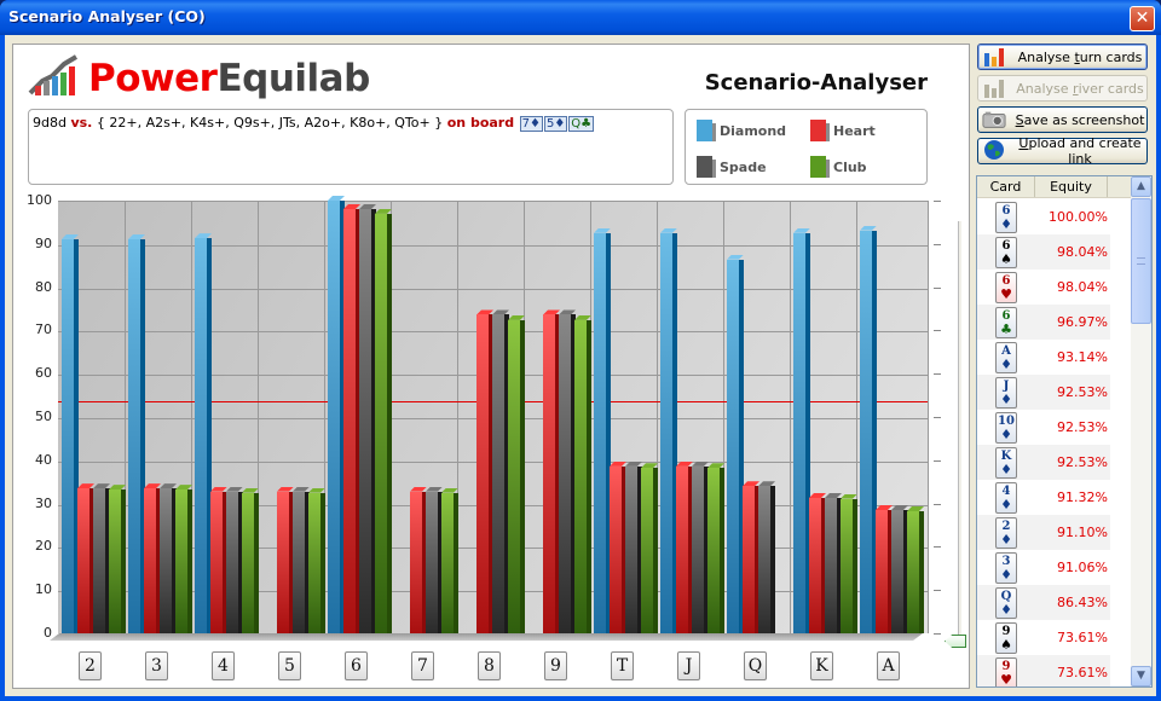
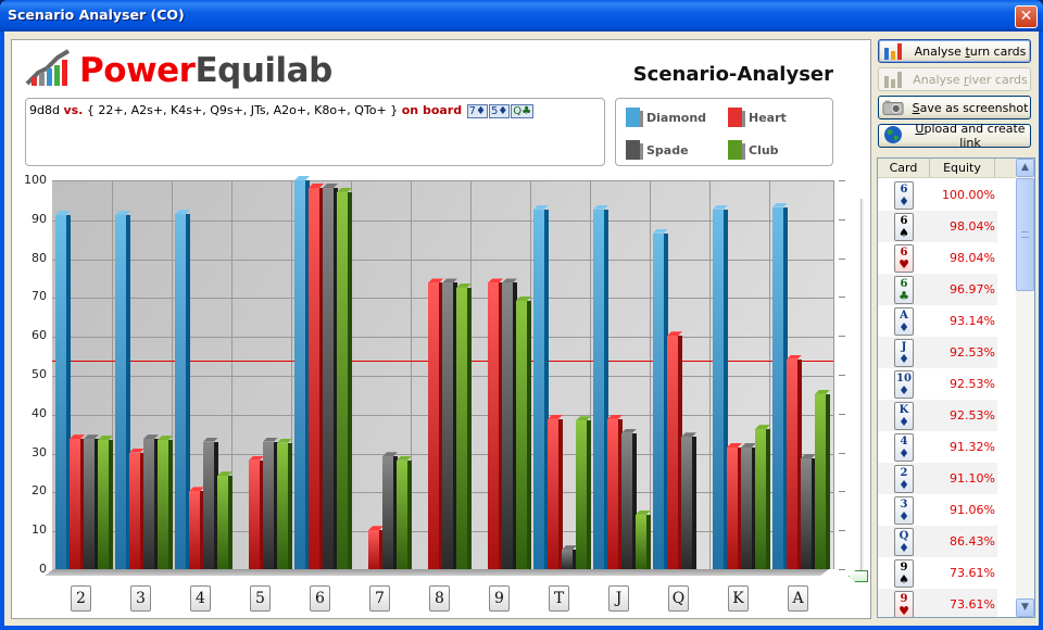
Heart/3: 34 -> 30
Heart/4: 33 -> 20
Club/4: 32 -> 24
Heart/5: 33 -> 28
Heart/7: 33 -> 10
Spade/7: 33 -> 29
Club/7: 32 -> 28
Club/9: 72 -> 69
Spade/T: 39 -> 5
Spade/J: 39 -> 35
Club/J: 38 -> 14
Heart/Q: 34 -> 60
Club/K: 31 -> 36
Heart/A: 28 -> 54
Club/A: 28 -> 45
